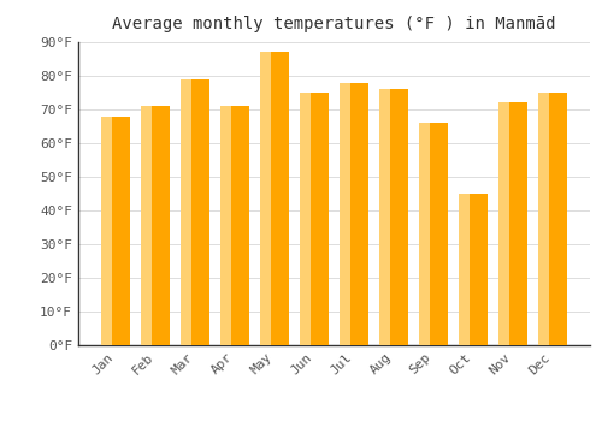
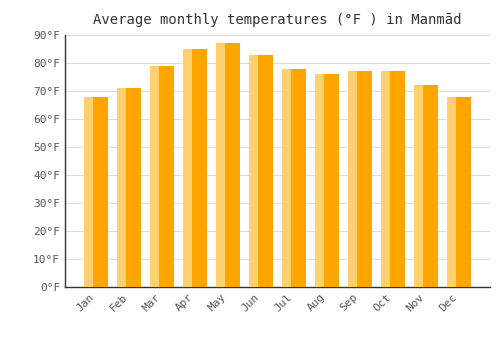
Apr: 71°F -> 85°F
Jun: 75°F -> 83°F
Sep: 66°F -> 77°F
Oct: 45°F -> 77°F
Dec: 75°F -> 68°F
